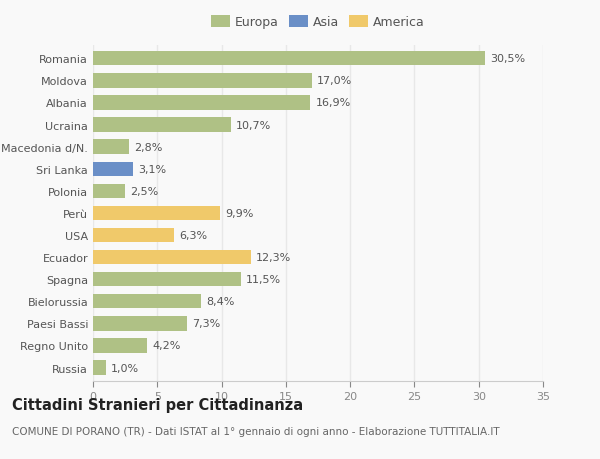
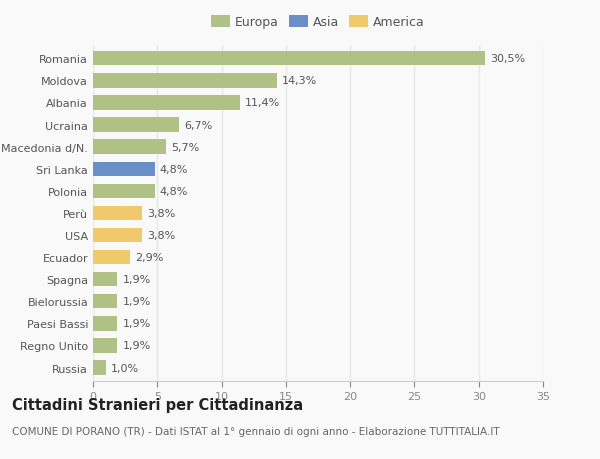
Moldova: 17,0% -> 14,3%
Albania: 16,9% -> 11,4%
Ucraina: 10,7% -> 6,7%
Macedonia d/N.: 2,8% -> 5,7%
Sri Lanka: 3,1% -> 4,8%
Polonia: 2,5% -> 4,8%
Perù: 9,9% -> 3,8%
USA: 6,3% -> 3,8%
Ecuador: 12,3% -> 2,9%
Spagna: 11,5% -> 1,9%
Bielorussia: 8,4% -> 1,9%
Paesi Bassi: 7,3% -> 1,9%
Regno Unito: 4,2% -> 1,9%
